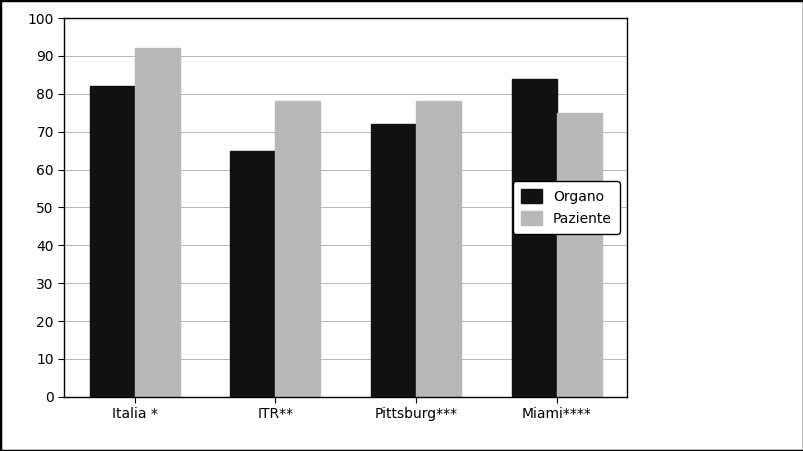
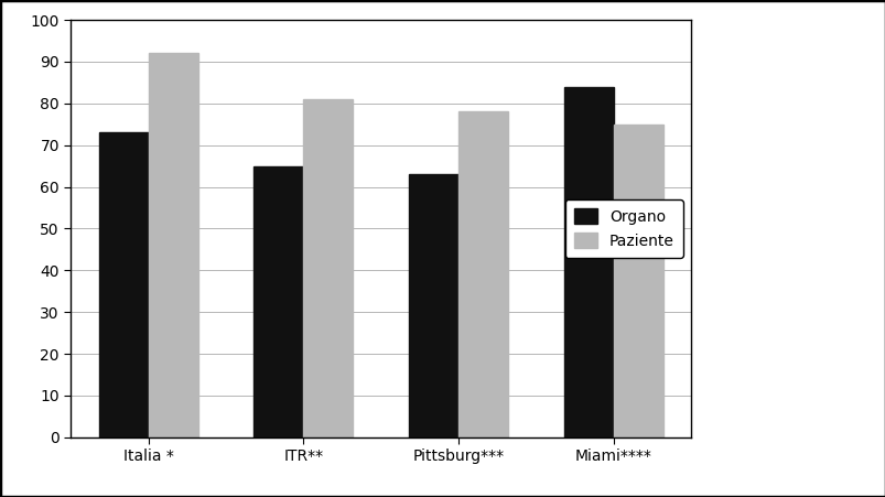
Organo/Italia *: 82 -> 73
Paziente/ITR**: 78 -> 81
Organo/Pittsburg***: 72 -> 63
